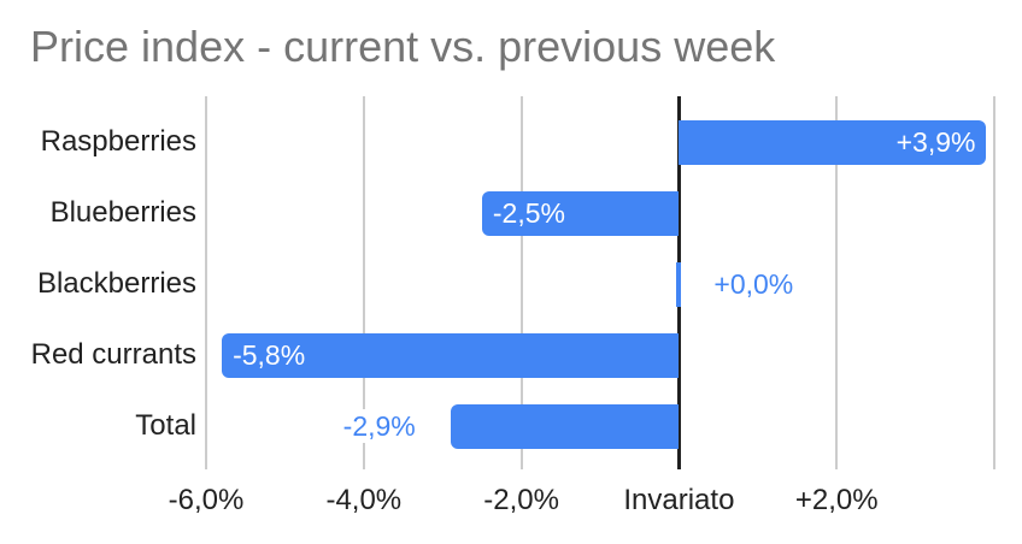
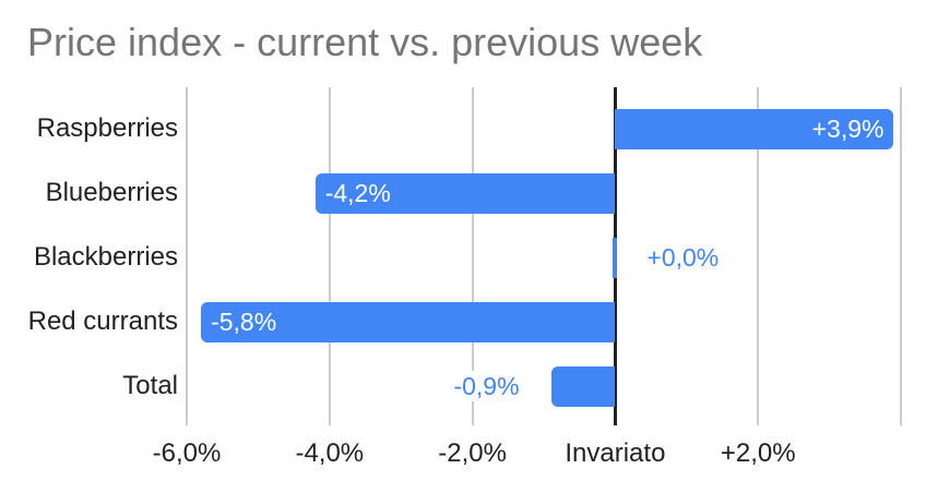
Blueberries: -2,5% -> -4,2%
Total: -2,9% -> -0,9%
